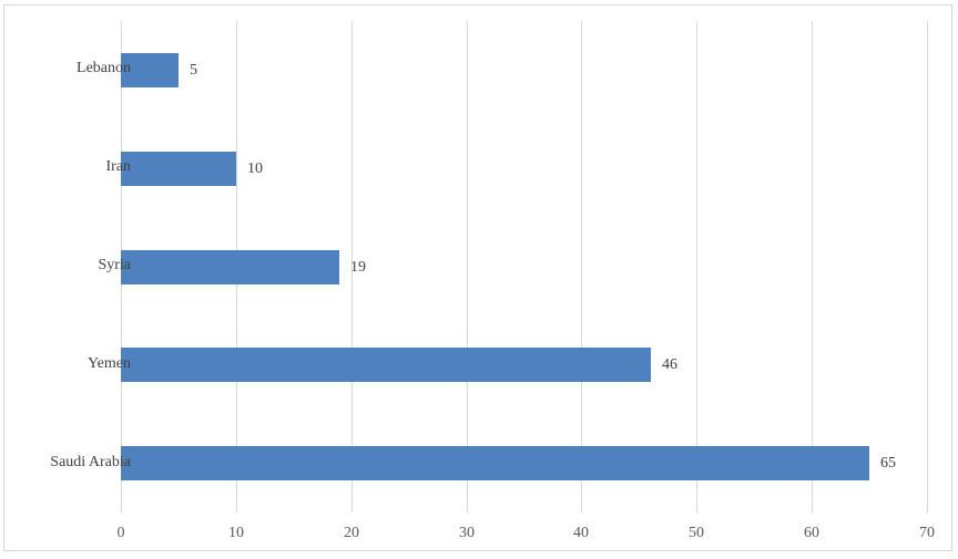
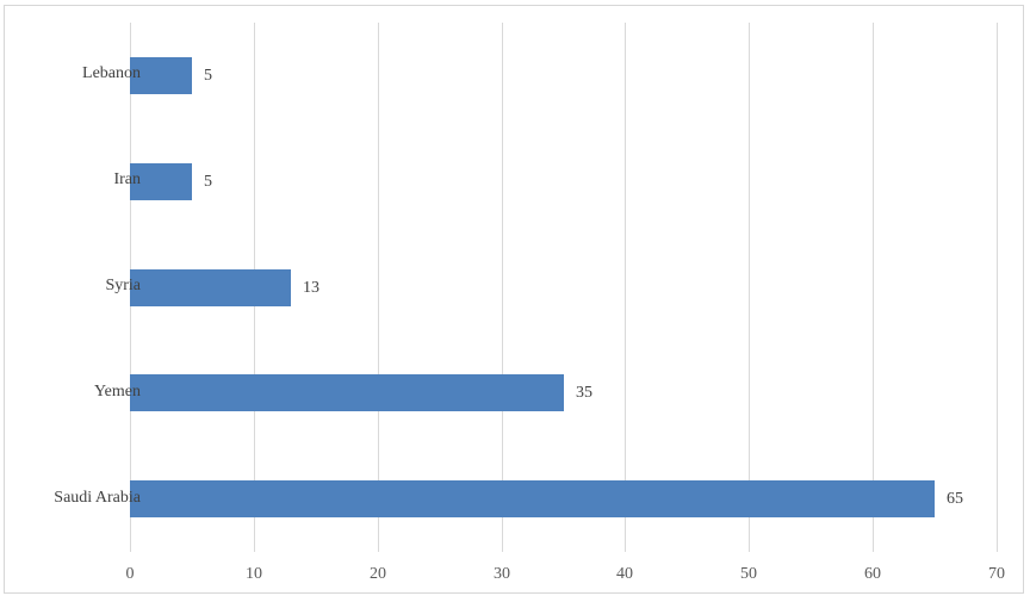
Iran: 10 -> 5
Syria: 19 -> 13
Yemen: 46 -> 35
